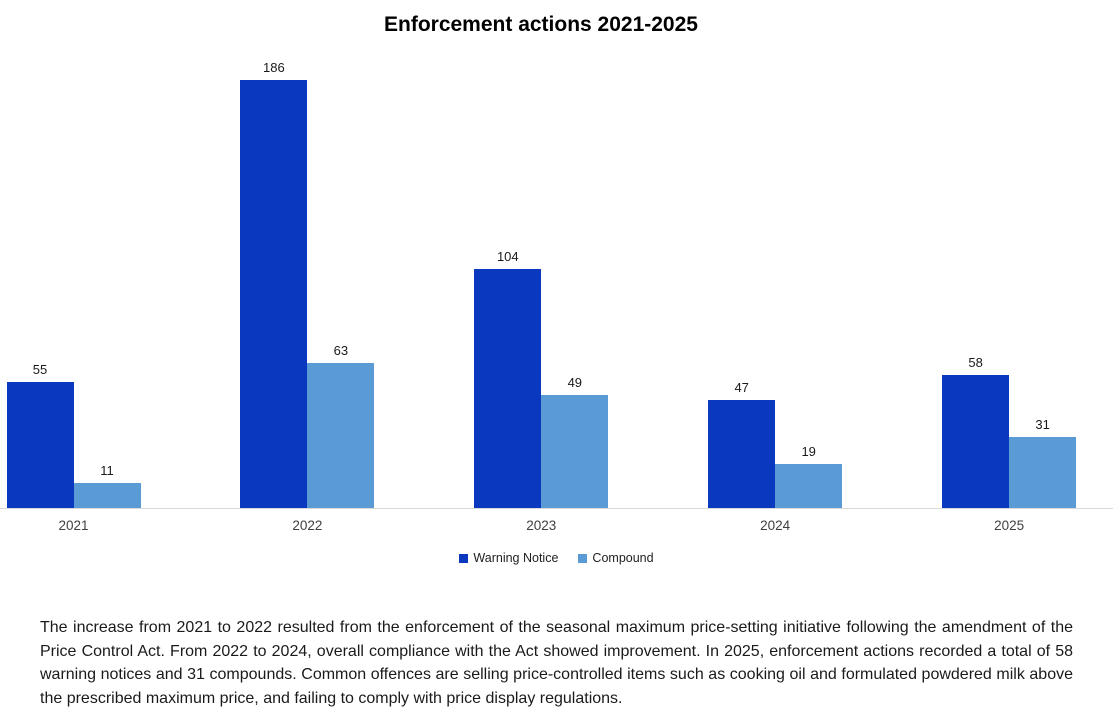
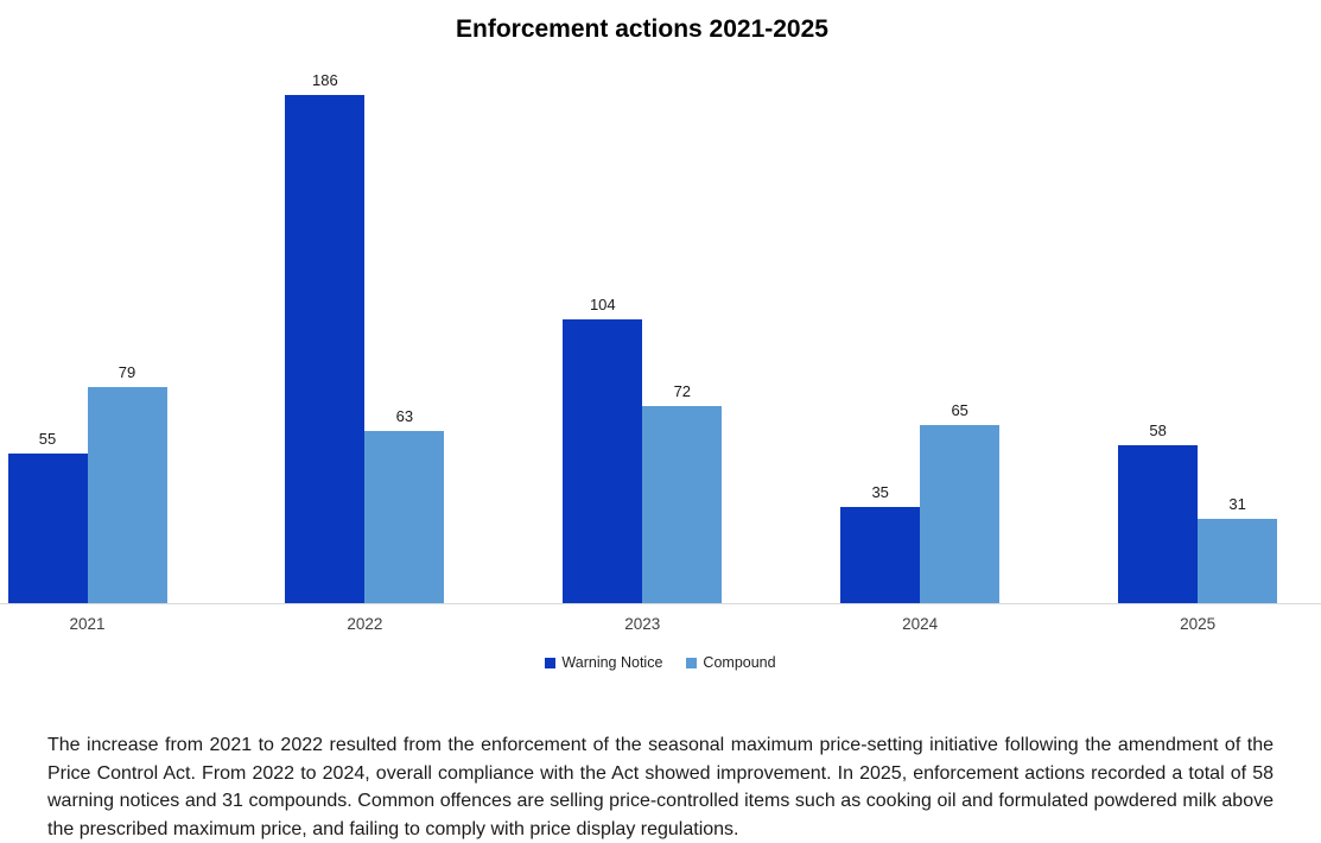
Compound/2021: 11 -> 79
Compound/2023: 49 -> 72
Warning Notice/2024: 47 -> 35
Compound/2024: 19 -> 65
